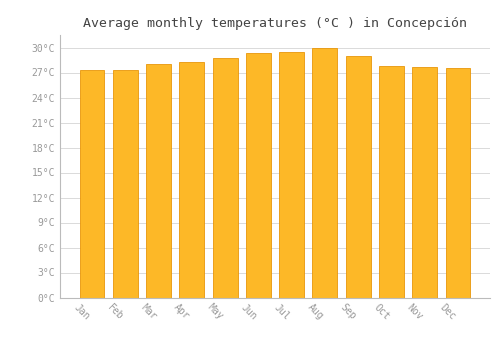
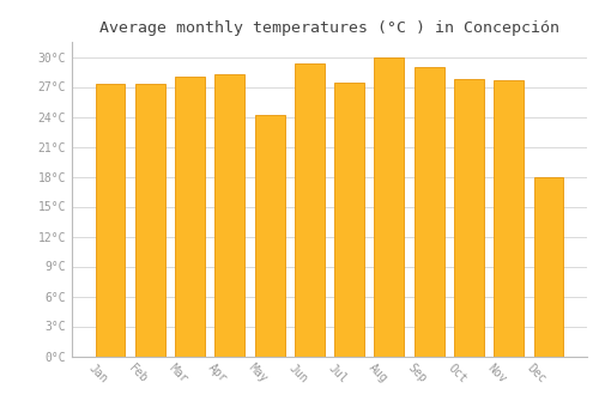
May: 28.8°C -> 24.2°C
Jul: 29.5°C -> 27.4°C
Dec: 27.5°C -> 18.0°C
